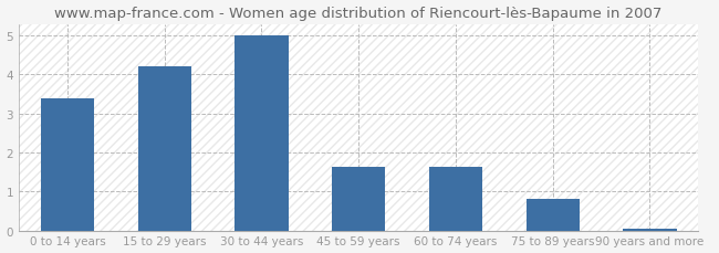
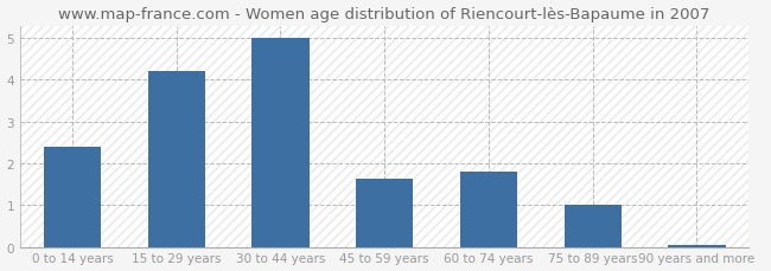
0 to 14 years: 3.40 -> 2.40
60 to 74 years: 1.62 -> 1.80
75 to 89 years: 0.80 -> 1.00
